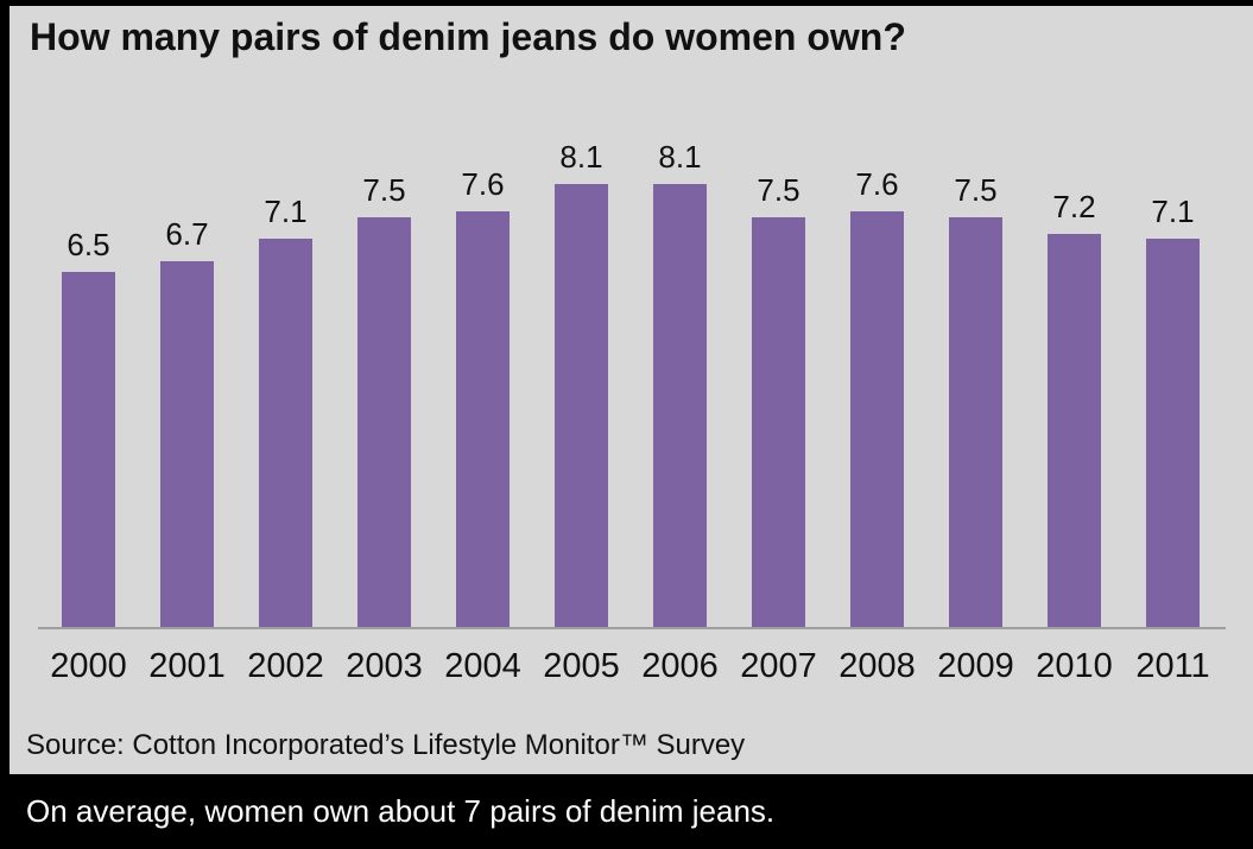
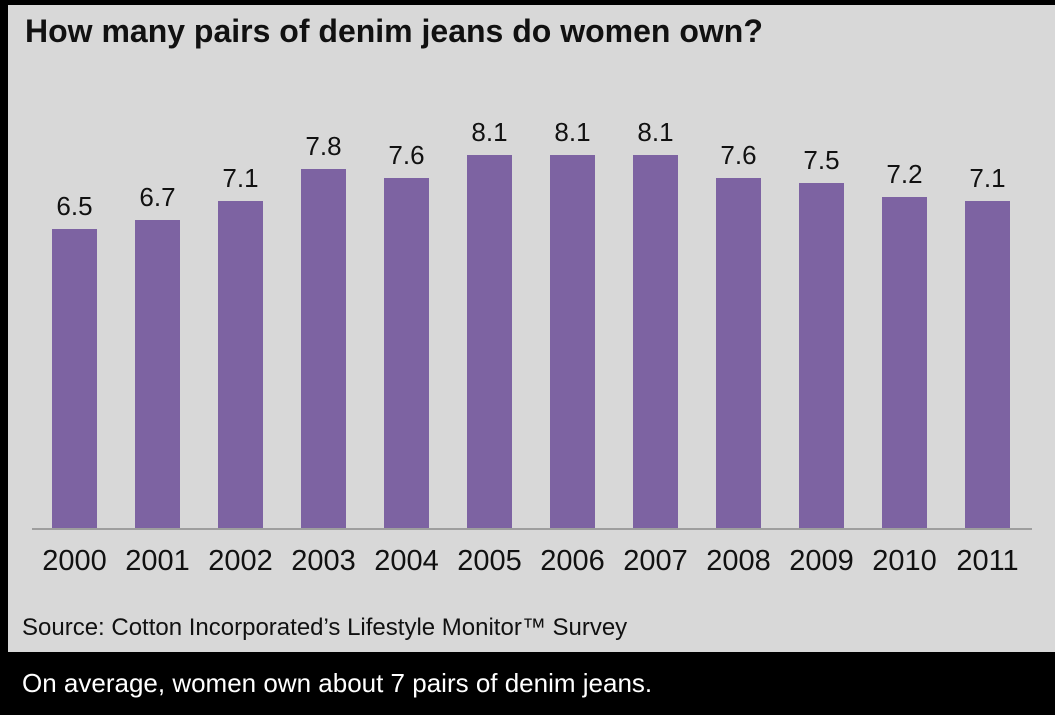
2003: 7.5 -> 7.8
2007: 7.5 -> 8.1
